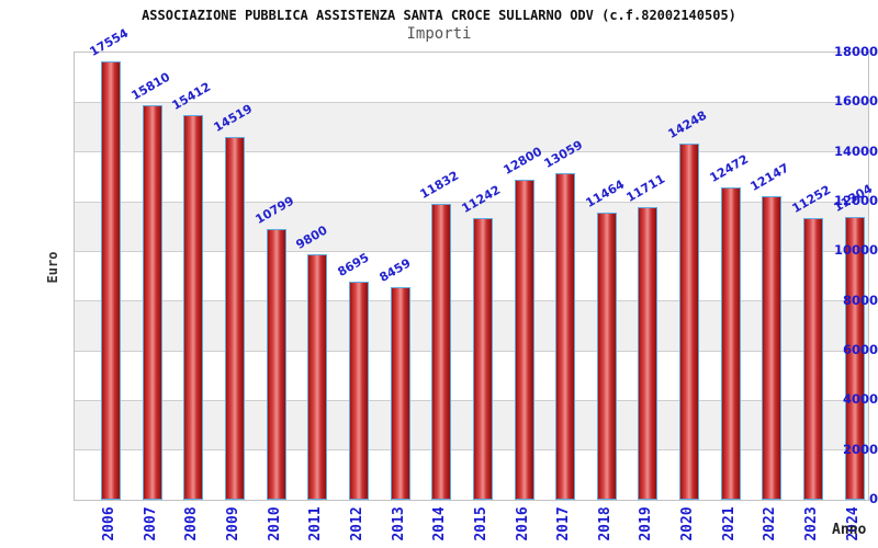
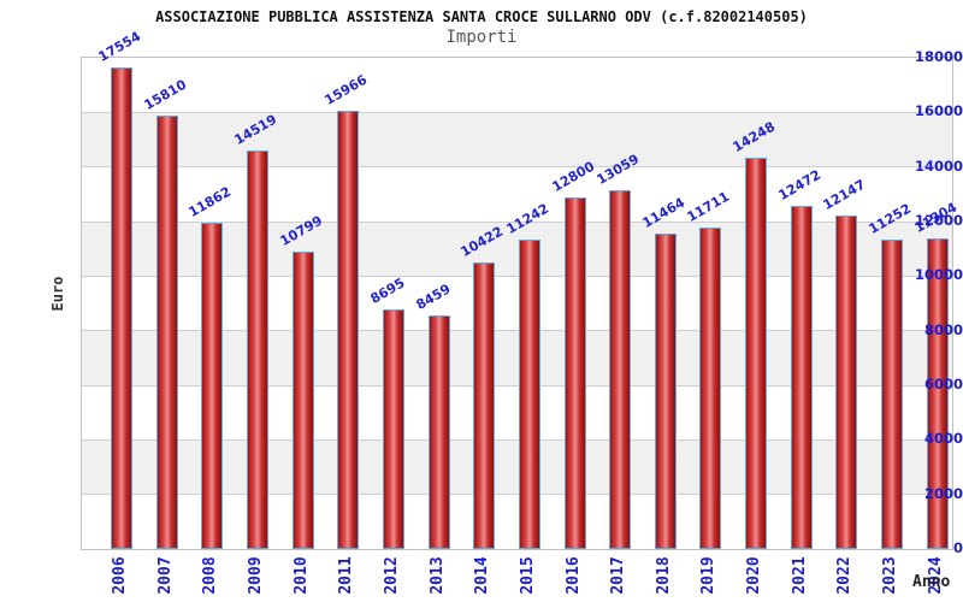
2008: 15412 -> 11862
2011: 9800 -> 15966
2014: 11832 -> 10422
